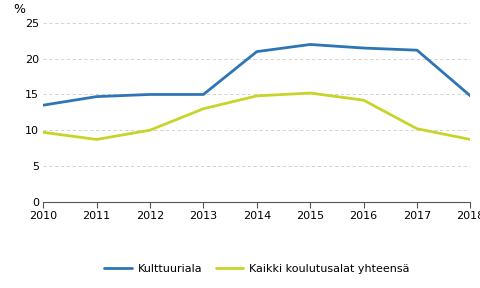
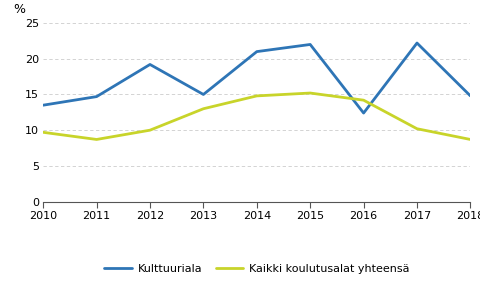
Kulttuuriala/2012: 15.0 -> 19.2
Kulttuuriala/2016: 21.5 -> 12.4
Kulttuuriala/2017: 21.2 -> 22.2
